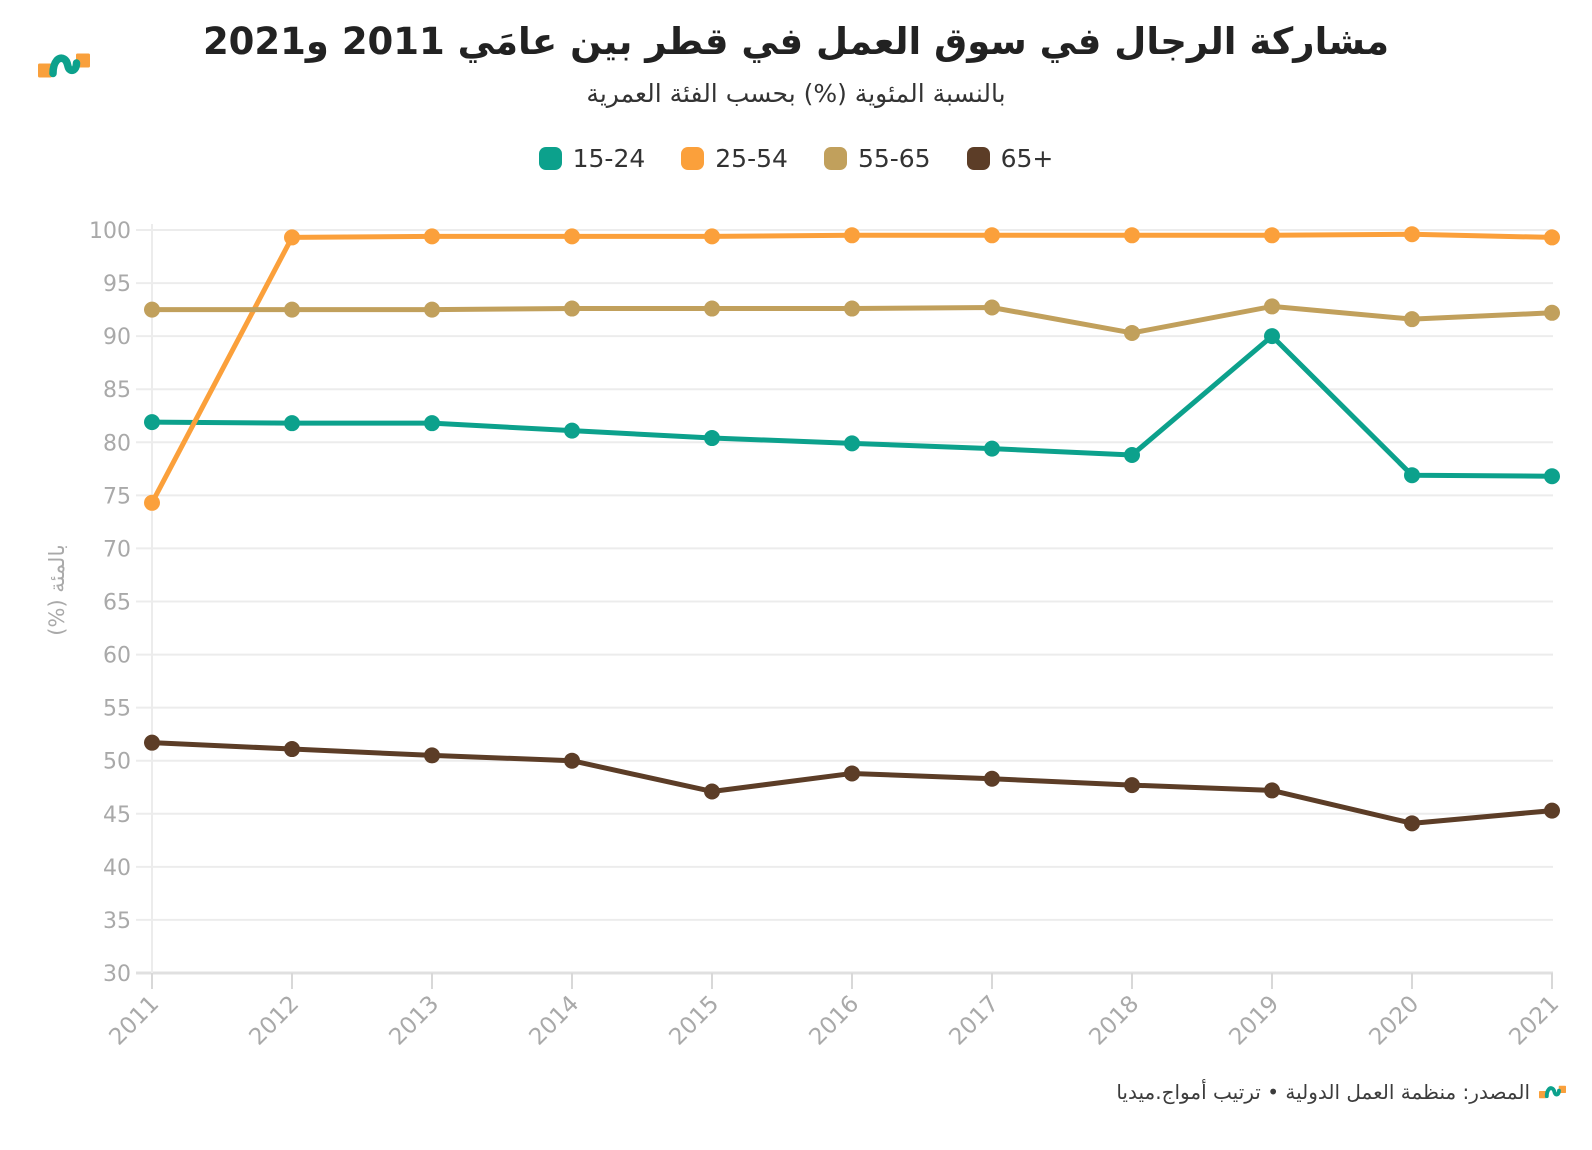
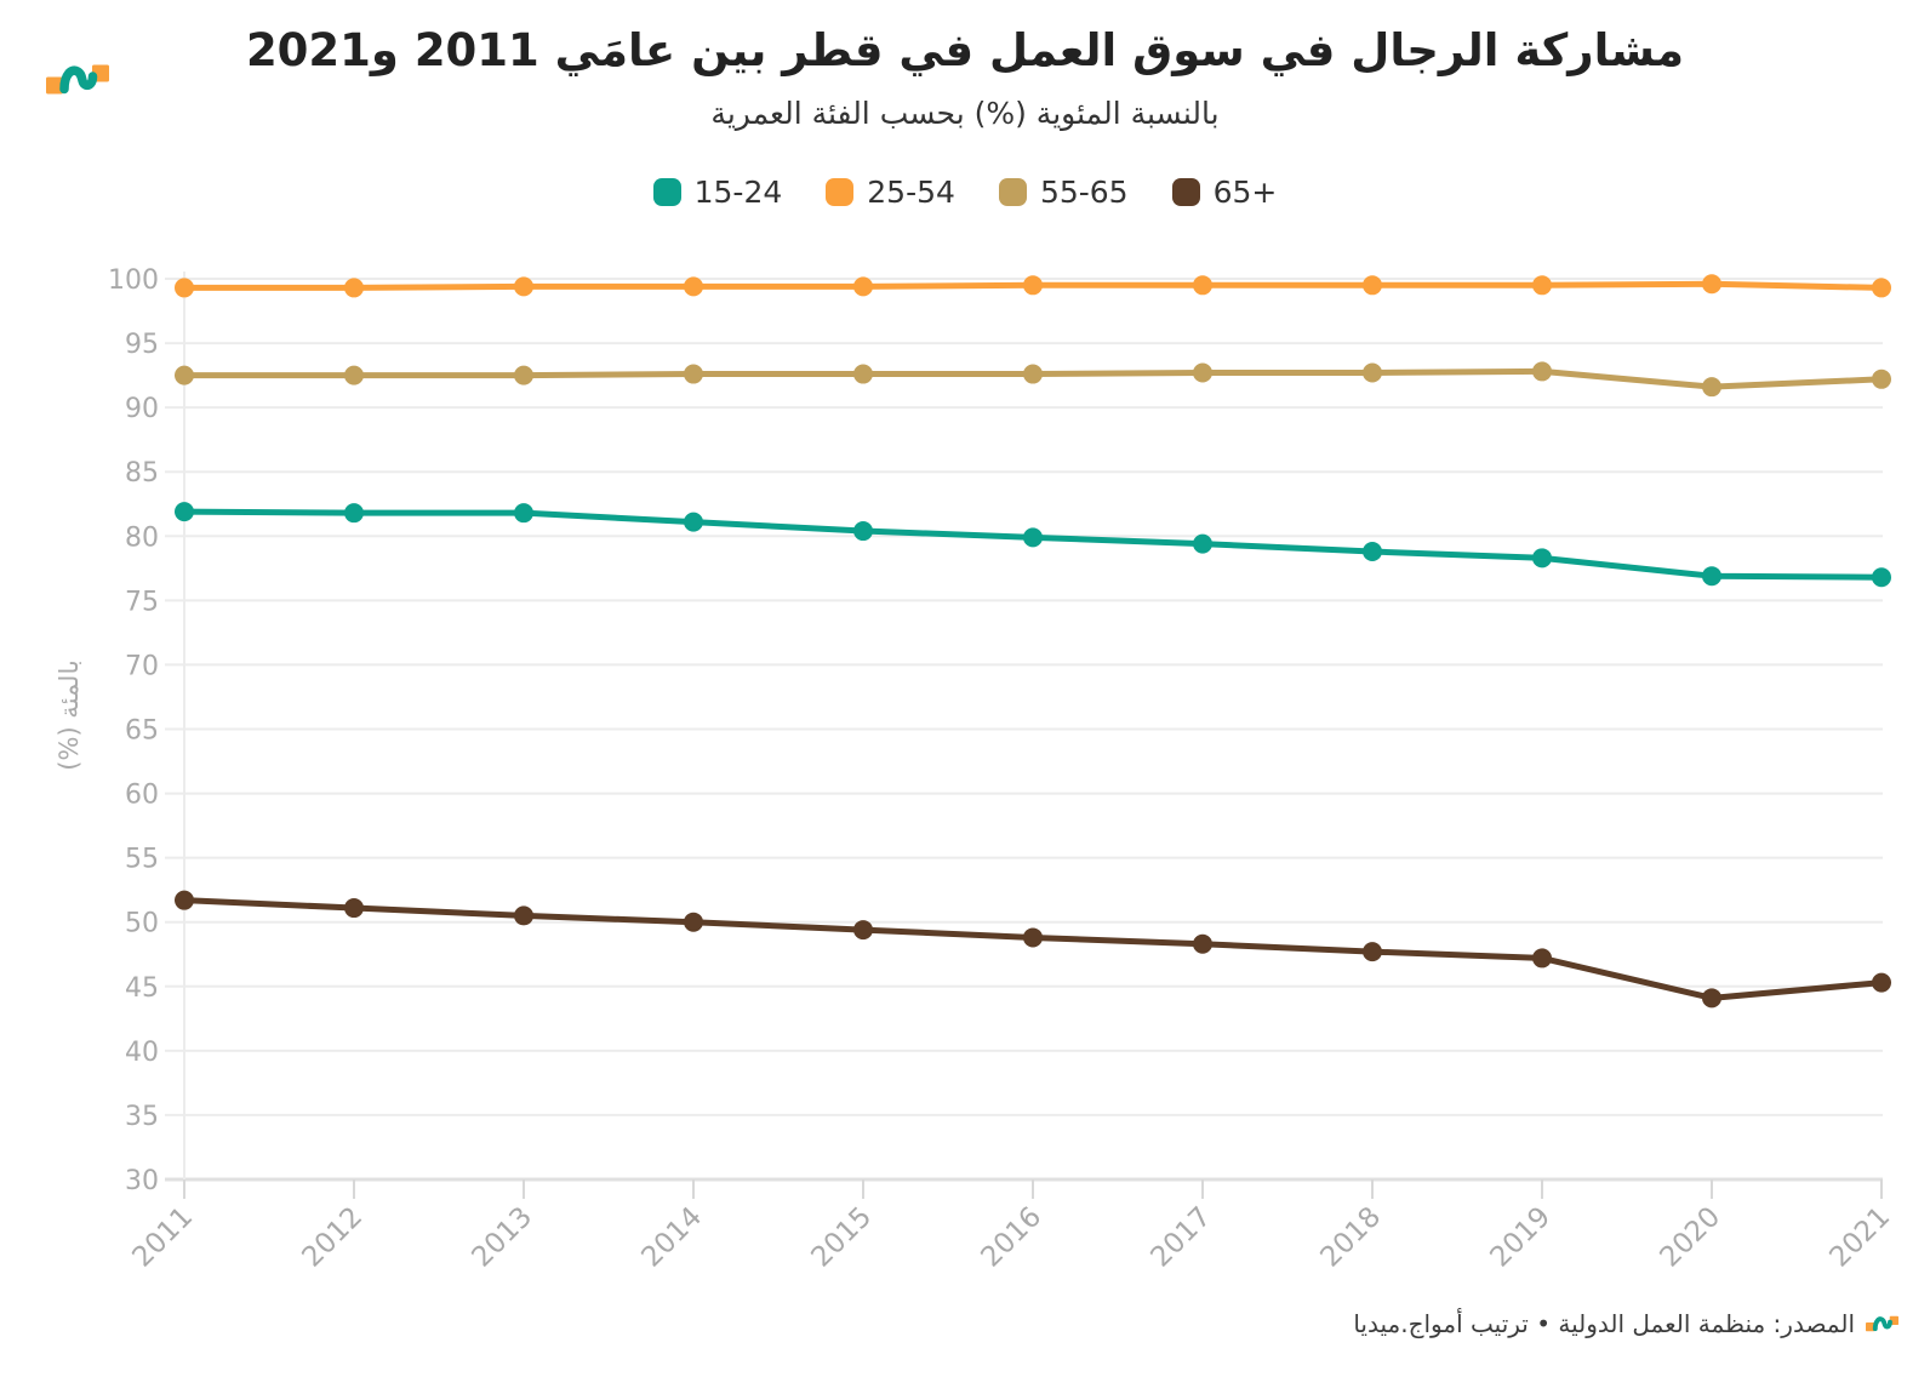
25-54/2011: 74.3 -> 99.3
65+/2015: 47.1 -> 49.4
55-65/2018: 90.3 -> 92.7
15-24/2019: 90.0 -> 78.3
